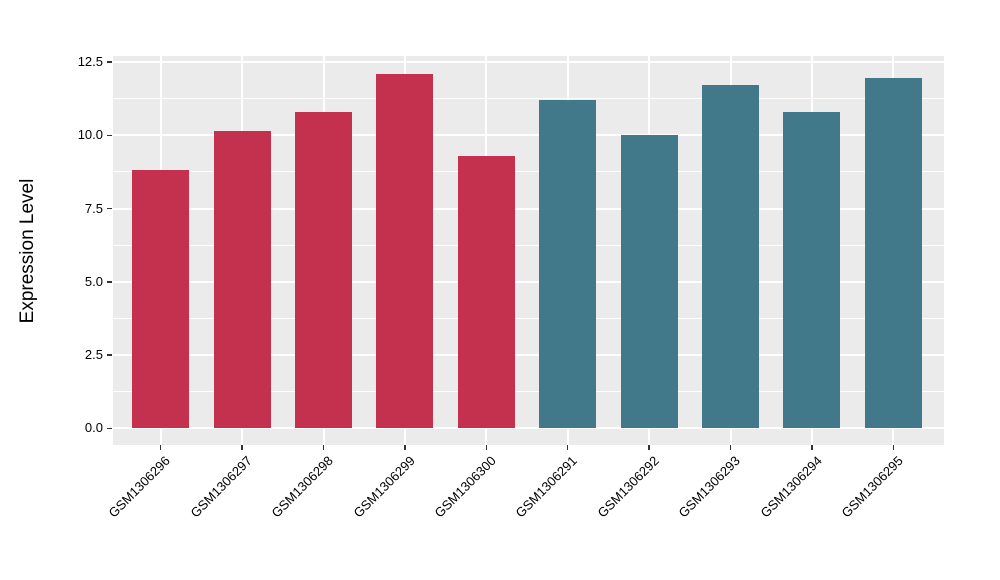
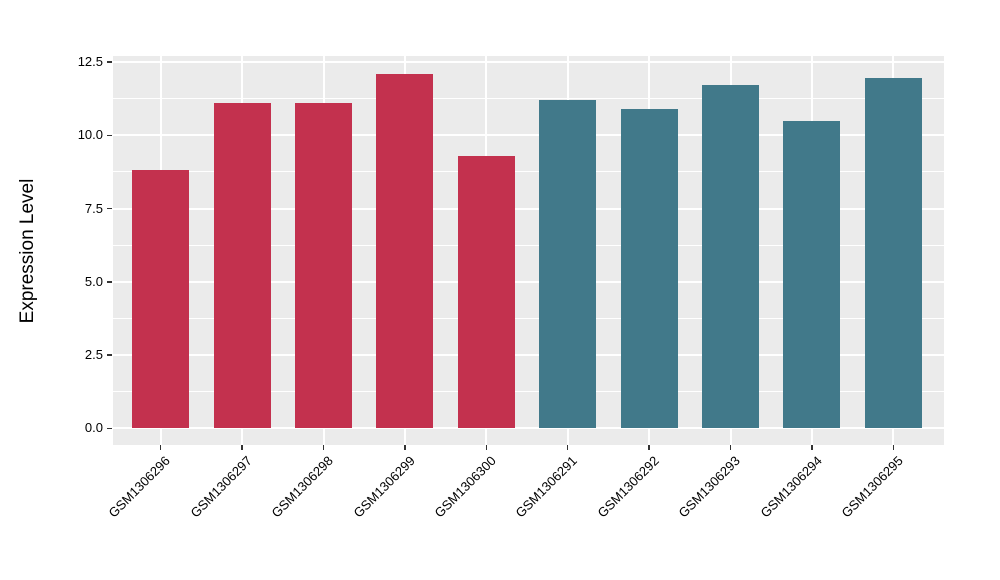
GSM1306297: 10.2 -> 11.1
GSM1306298: 10.8 -> 11.1
GSM1306292: 10.0 -> 10.9
GSM1306294: 10.8 -> 10.5
